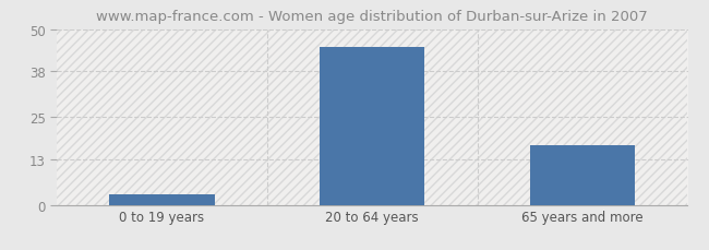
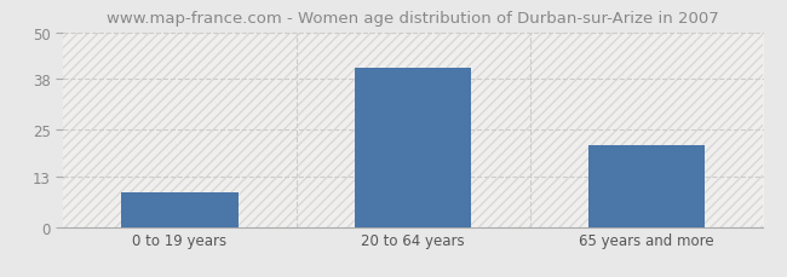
0 to 19 years: 3 -> 9
20 to 64 years: 45 -> 41
65 years and more: 17 -> 21
